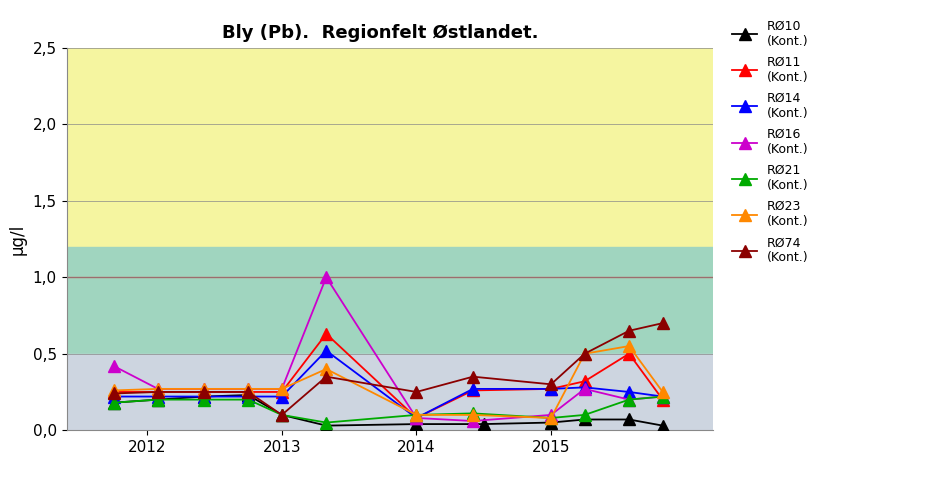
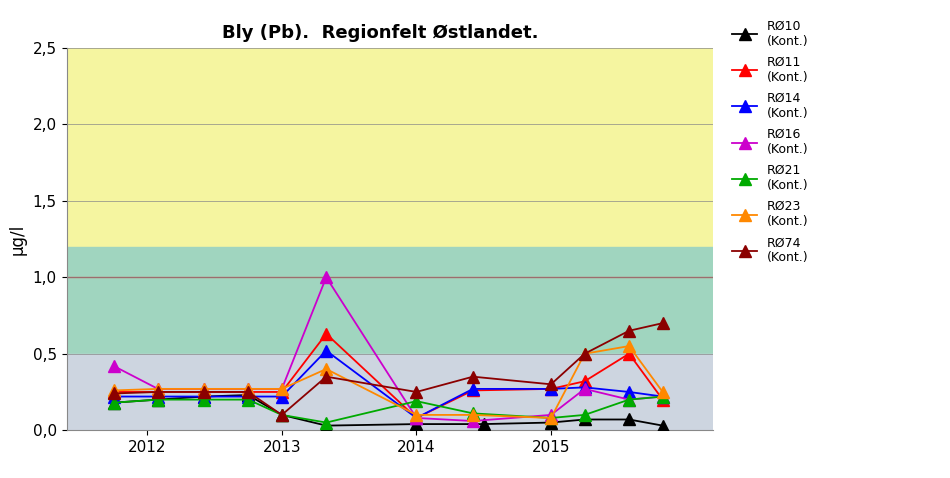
RØ21 (Kont.)/2014: 0,10 -> 0,19
